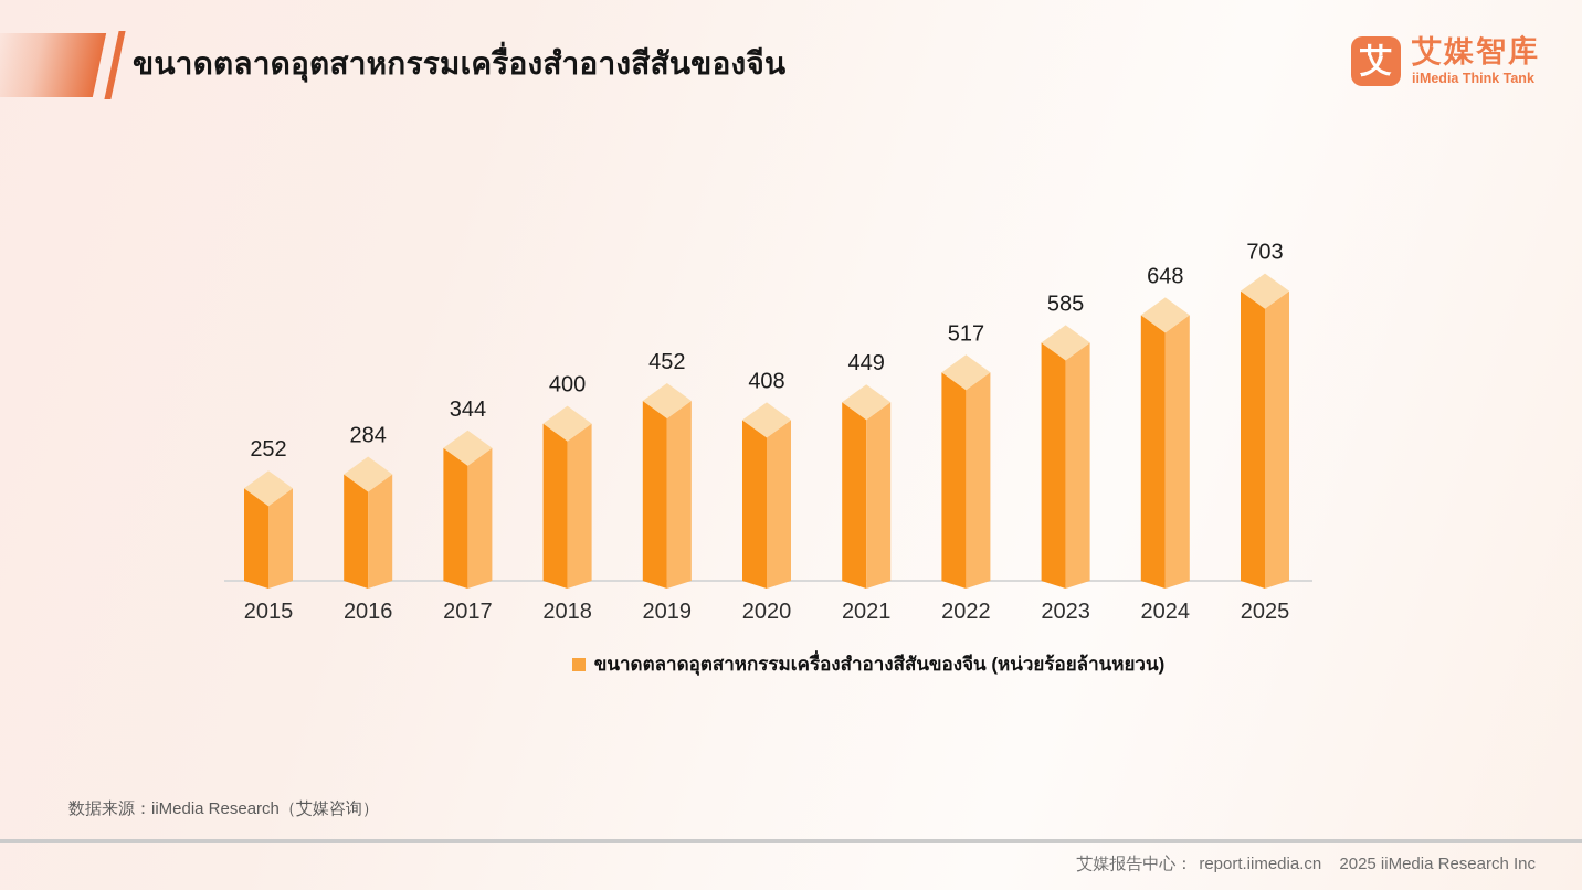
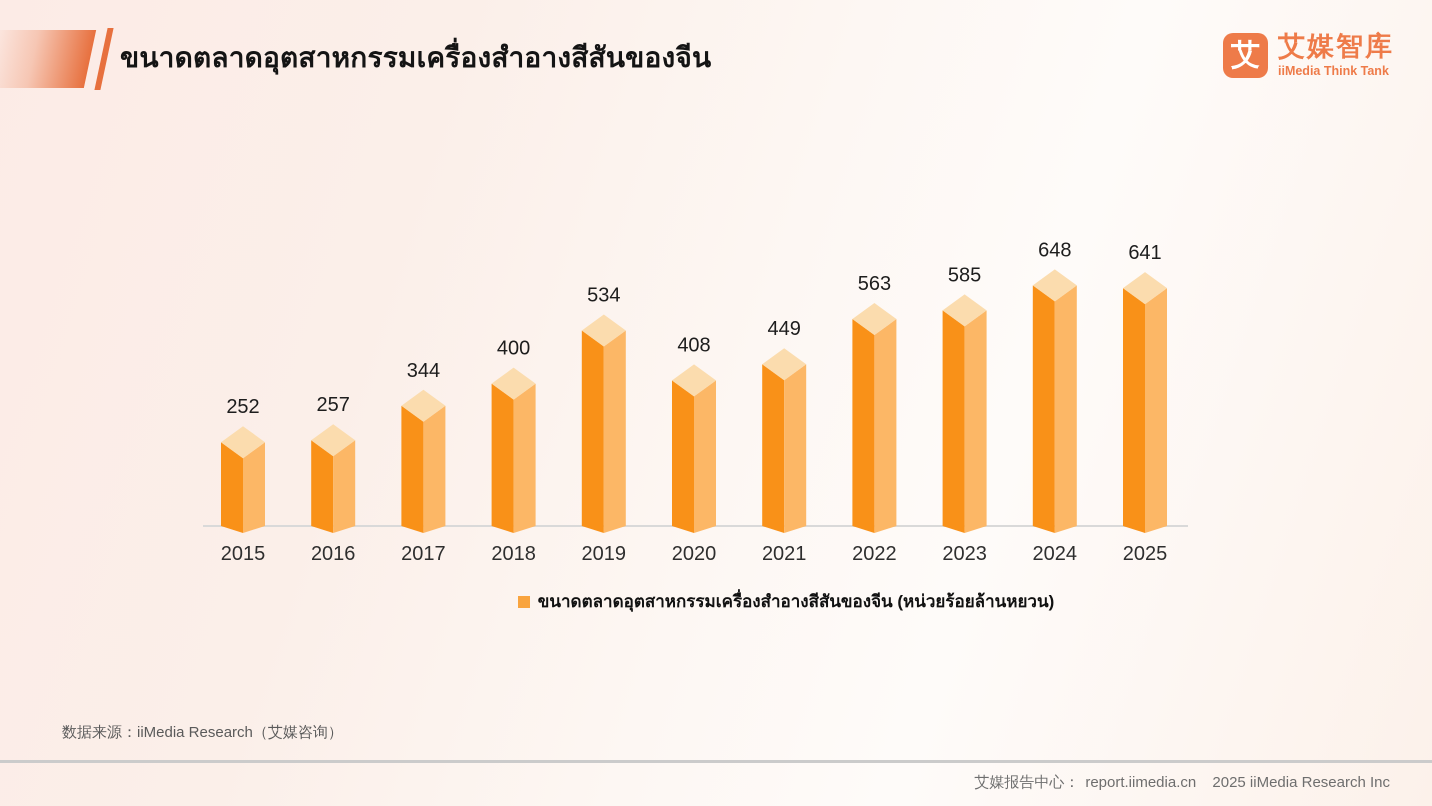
2016: 284 -> 257
2019: 452 -> 534
2022: 517 -> 563
2025: 703 -> 641
